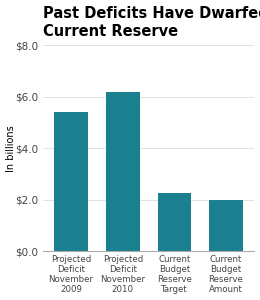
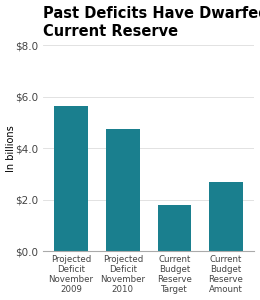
Projected Deficit November 2009: $5.40 -> $5.65
Projected Deficit November 2010: $6.20 -> $4.75
Current Budget Reserve Target: $2.25 -> $1.80
Current Budget Reserve Amount: $2.00 -> $2.70
